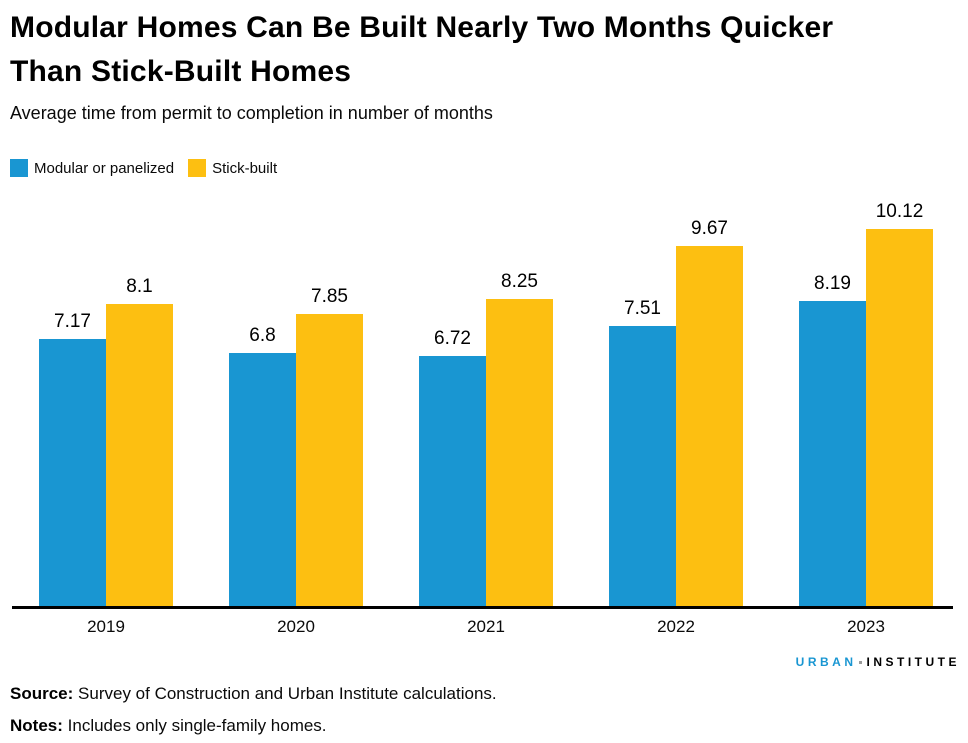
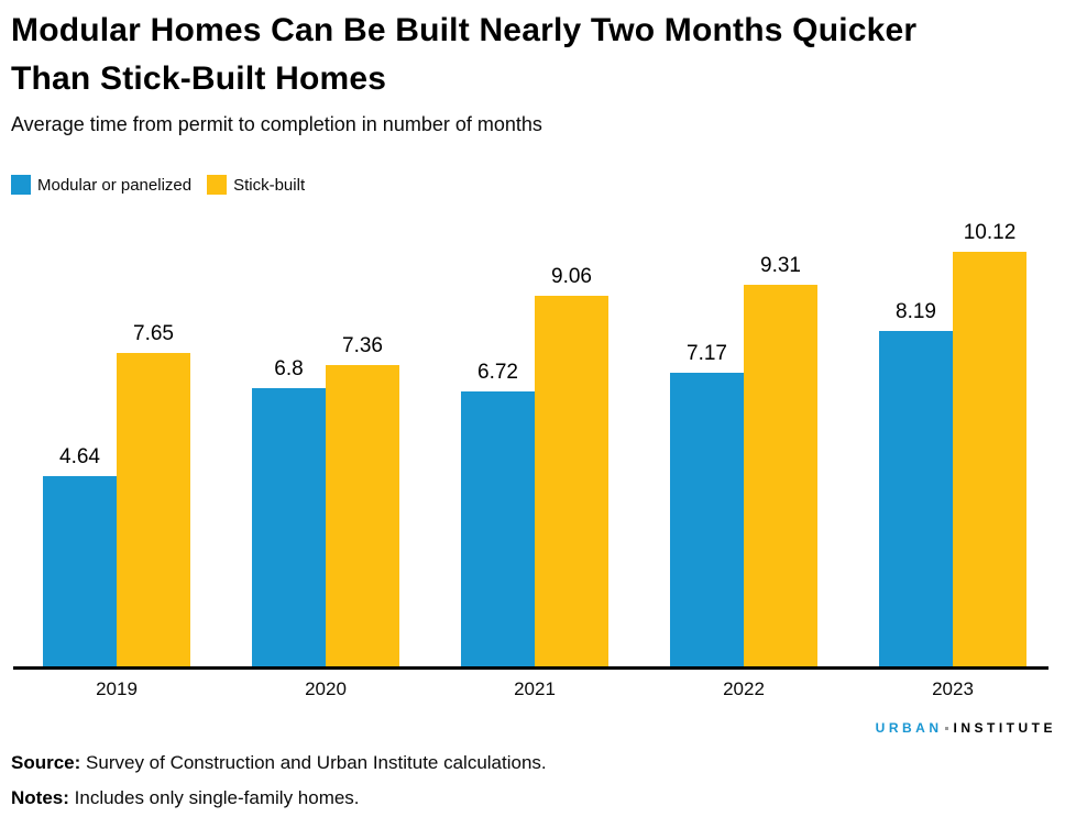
Modular or panelized/2019: 7.17 -> 4.64
Stick-built/2019: 8.1 -> 7.65
Stick-built/2020: 7.85 -> 7.36
Stick-built/2021: 8.25 -> 9.06
Modular or panelized/2022: 7.51 -> 7.17
Stick-built/2022: 9.67 -> 9.31
